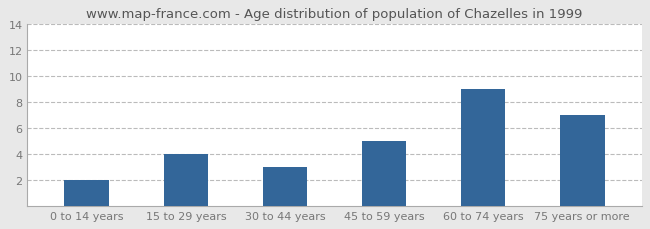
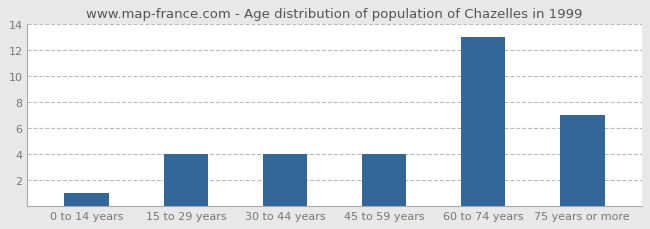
0 to 14 years: 2 -> 1
30 to 44 years: 3 -> 4
45 to 59 years: 5 -> 4
60 to 74 years: 9 -> 13
